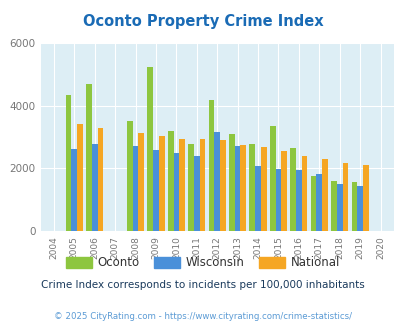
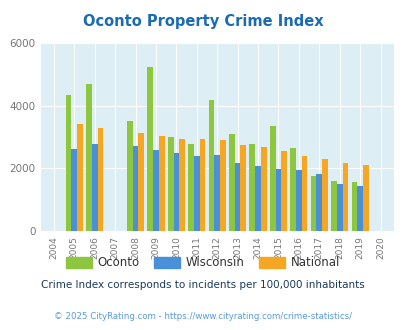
Oconto/2010: 3200 -> 3000
Wisconsin/2012: 3150 -> 2440
Wisconsin/2013: 2700 -> 2180
